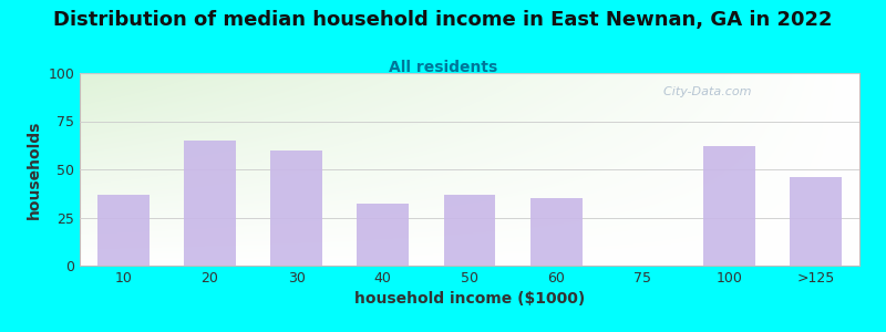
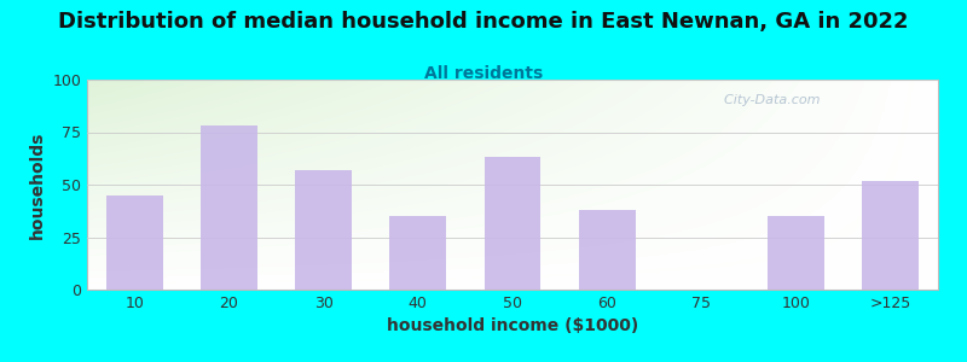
10: 37 -> 45
20: 65 -> 78
30: 60 -> 57
40: 32 -> 35
50: 37 -> 63
60: 35 -> 38
100: 62 -> 35
>125: 46 -> 52
